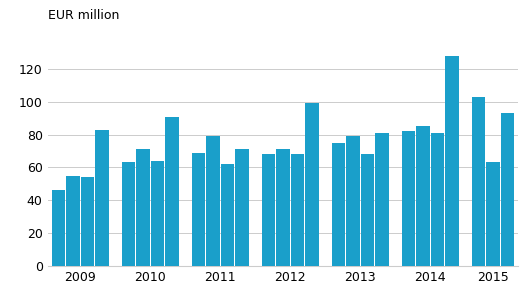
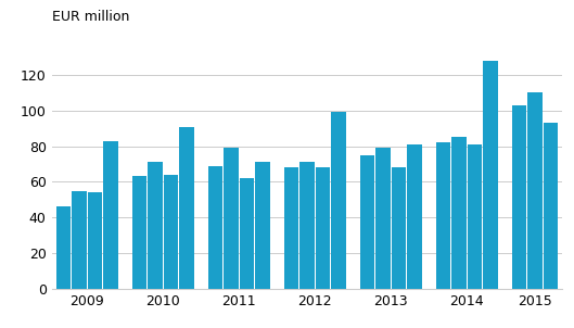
2015: 63 -> 110
